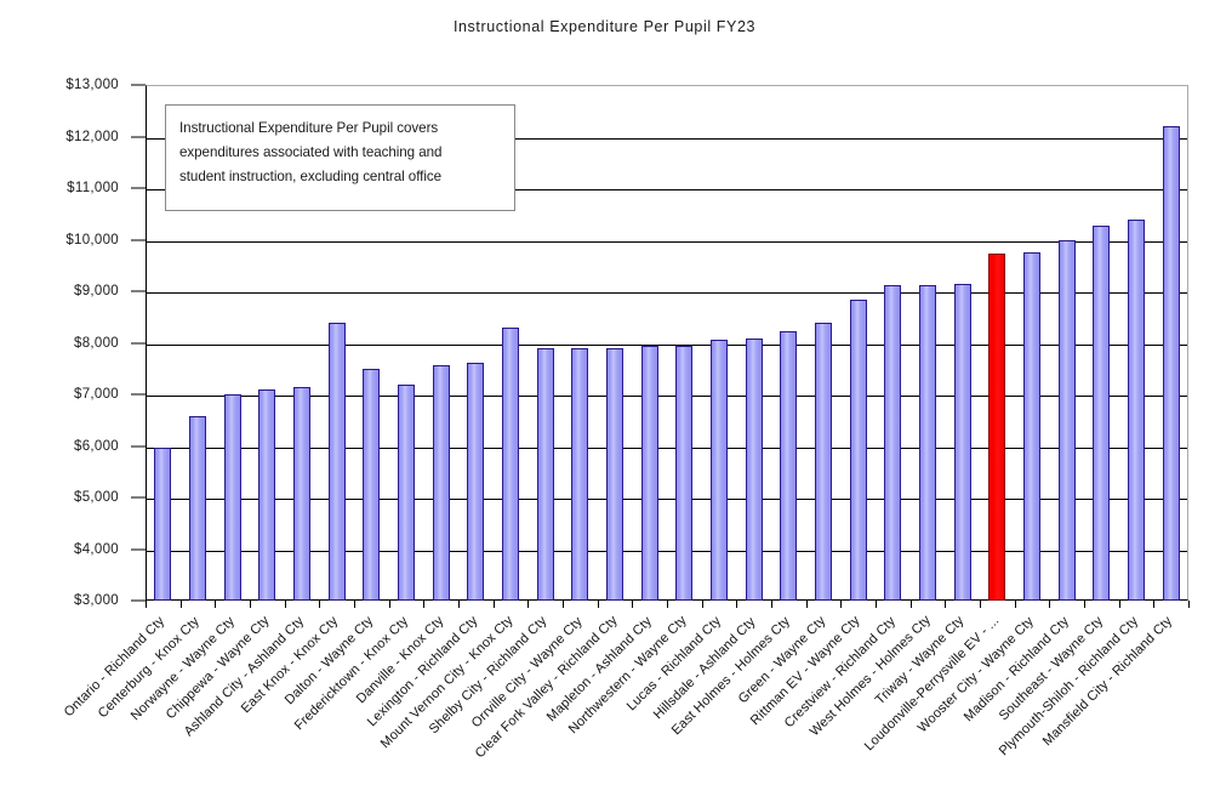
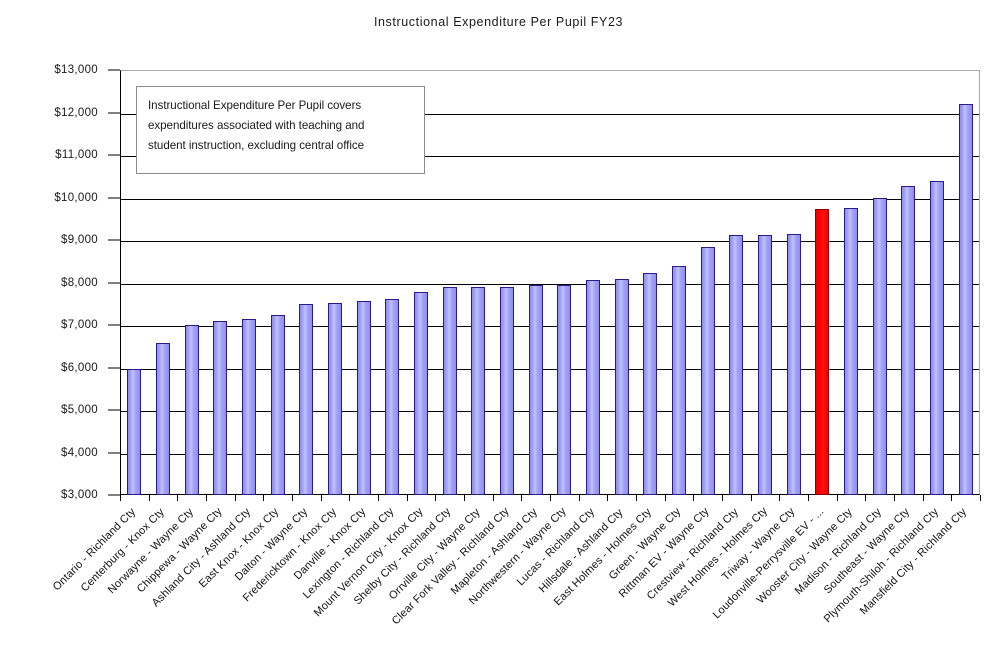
East Knox - Knox Cty: $8400 -> $7200
Fredericktown - Knox Cty: $7200 -> $7500
Mount Vernon City - Knox Cty: $8300 -> $7800
